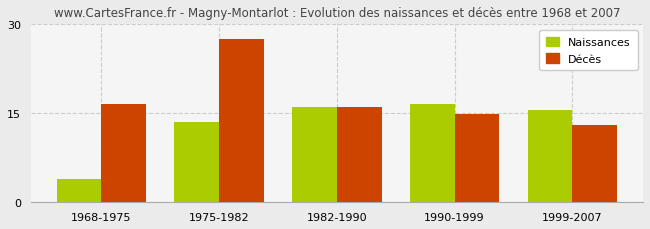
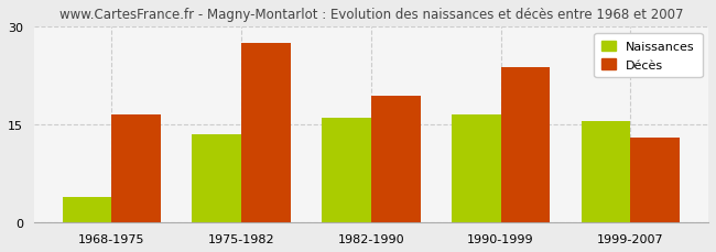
Décès/1982-1990: 16.0 -> 19.4
Décès/1990-1999: 14.8 -> 23.8
